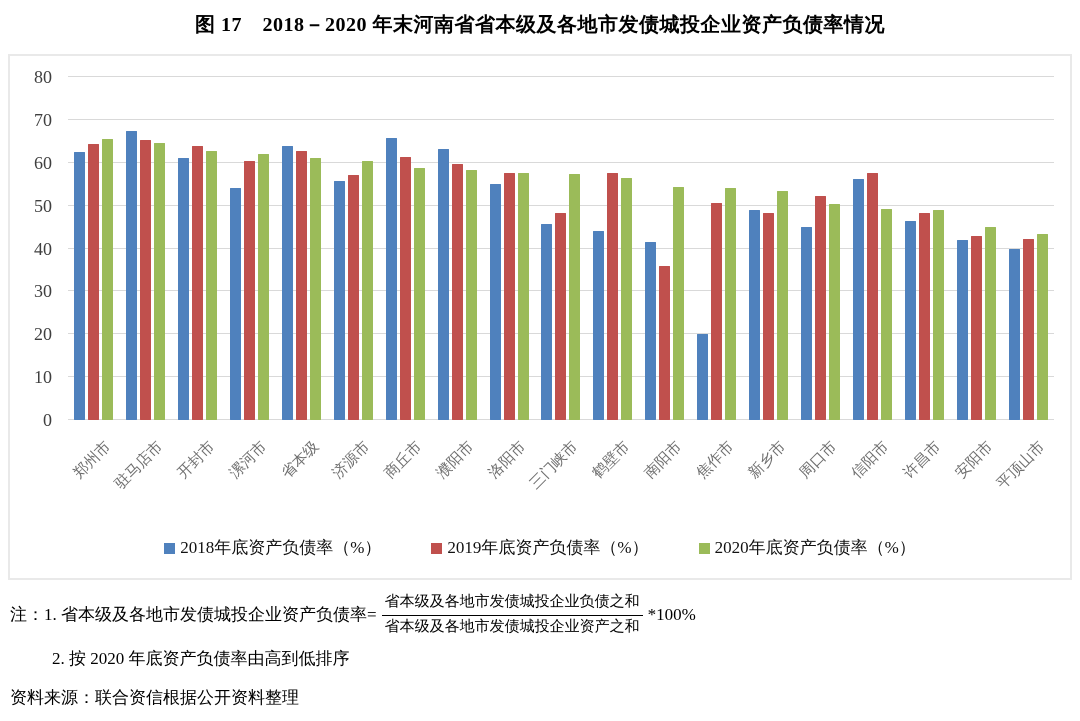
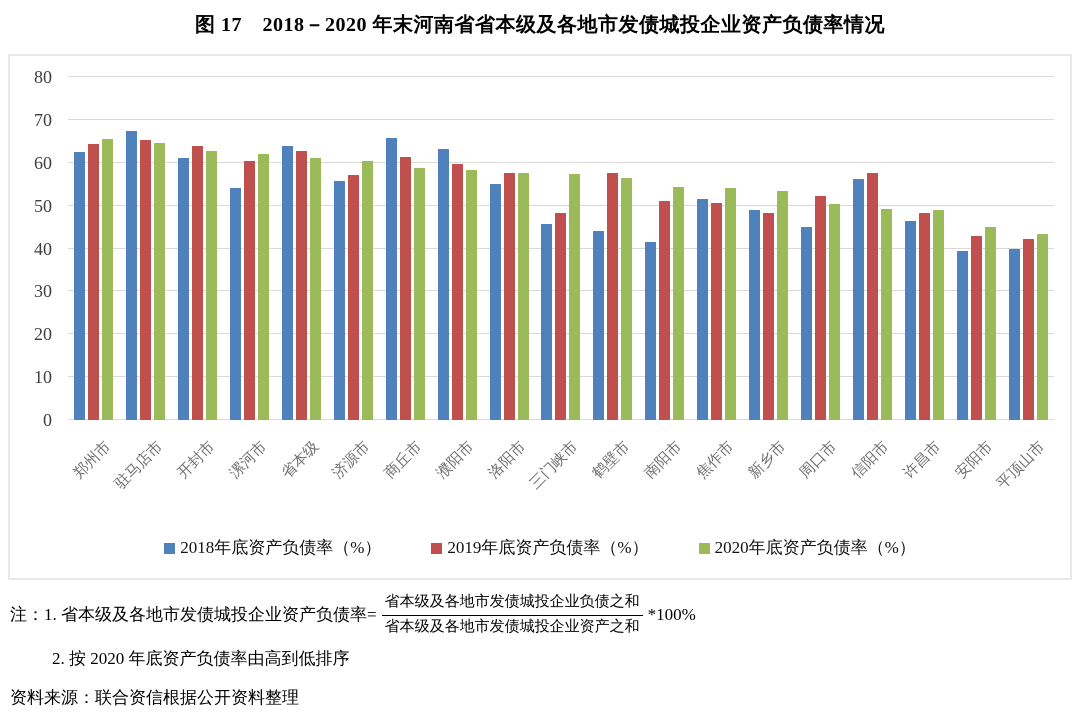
2019年底资产负债率（%）/南阳市: 36 -> 51
2018年底资产负债率（%）/焦作市: 20 -> 52
2018年底资产负债率（%）/安阳市: 42 -> 39
